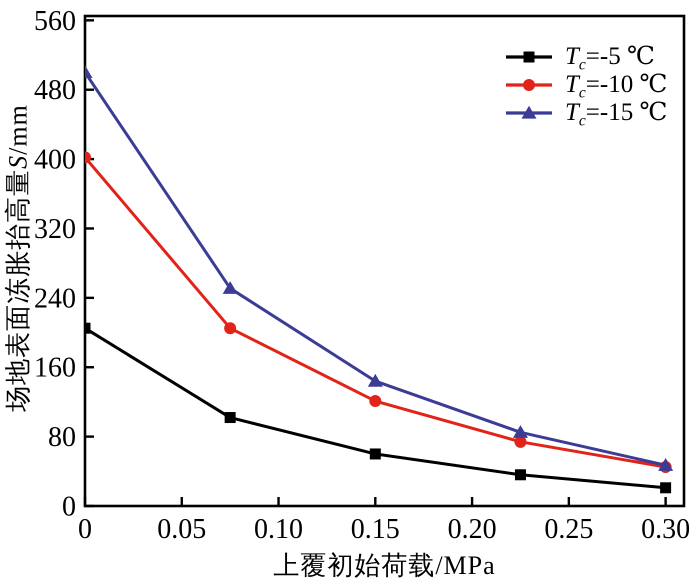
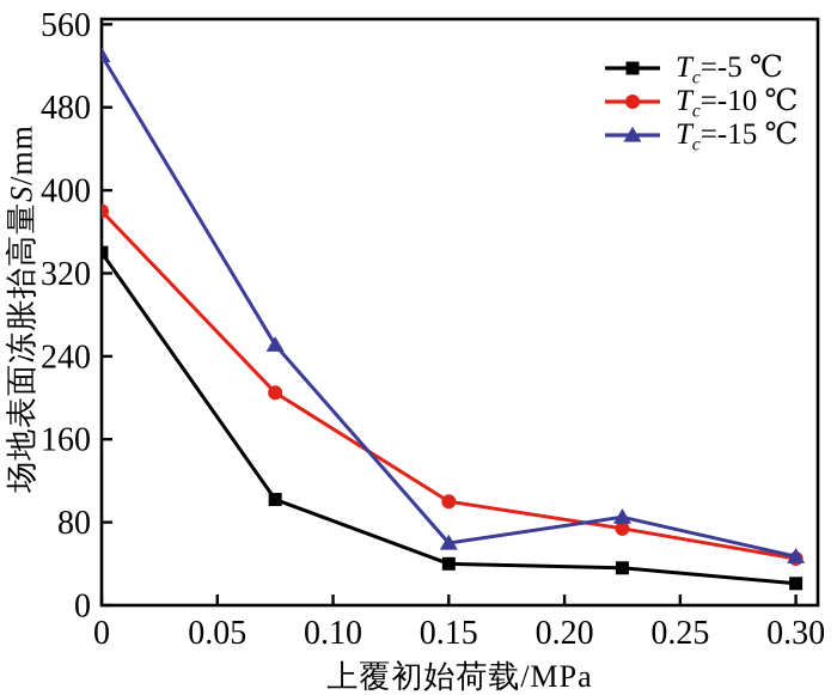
Tc=-5 ℃/0: 200 -> 340
Tc=-10 ℃/0: 400 -> 380
Tc=-15 ℃/0: 500 -> 530
Tc=-5 ℃/0.15: 60 -> 40
Tc=-10 ℃/0.15: 120 -> 100
Tc=-15 ℃/0.15: 140 -> 60
